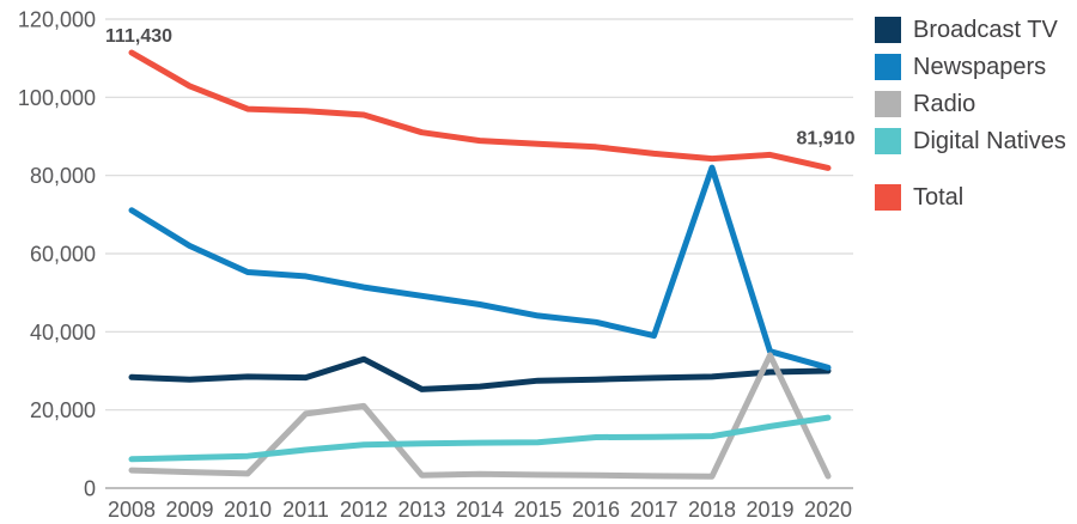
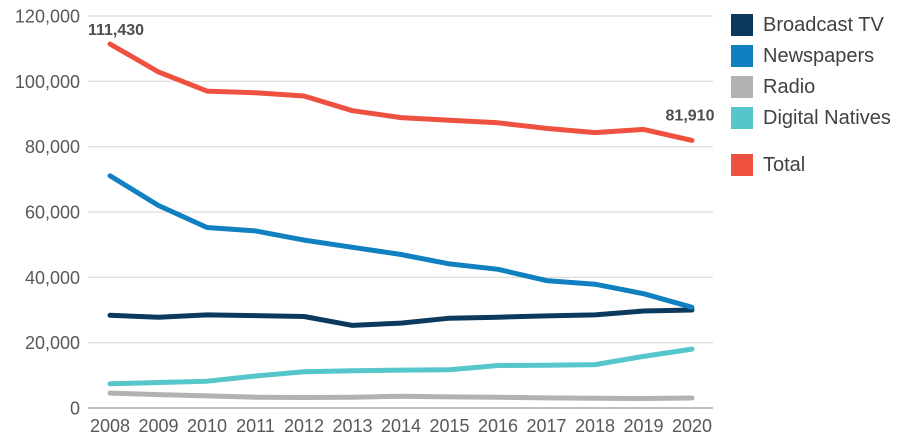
Radio/2011: 19000 -> 3000
Broadcast TV/2012: 33000 -> 28000
Radio/2012: 21000 -> 3000
Newspapers/2018: 82000 -> 38000
Radio/2019: 34000 -> 3000
